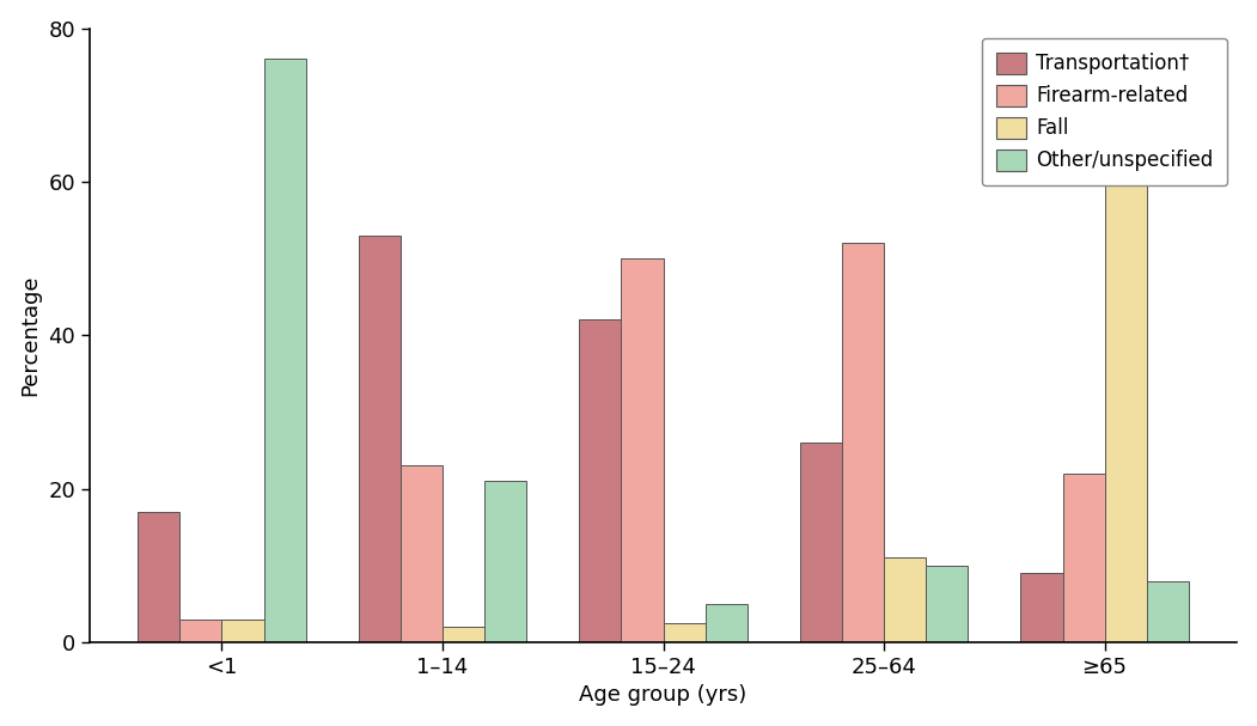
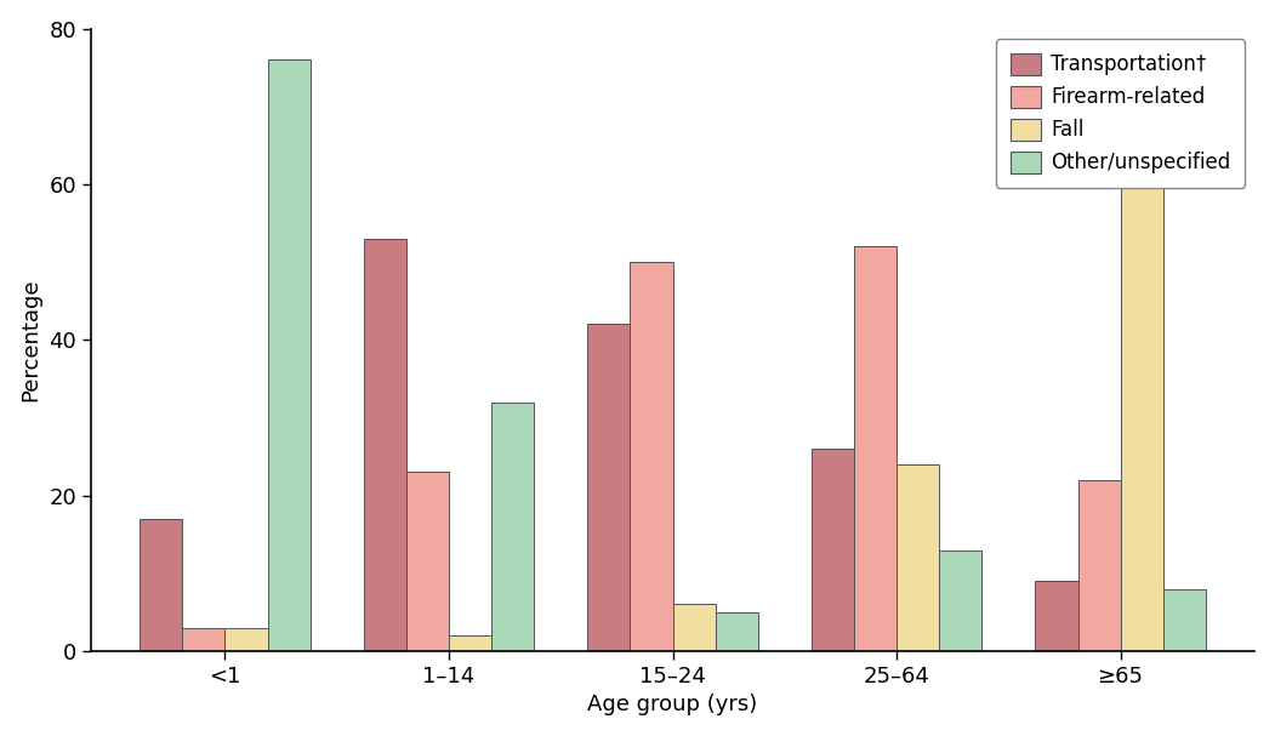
Other/unspecified/1–14: 21 -> 32
Fall/15–24: 2.5 -> 6.0
Fall/25–64: 11.0 -> 24.0
Other/unspecified/25–64: 10 -> 13
